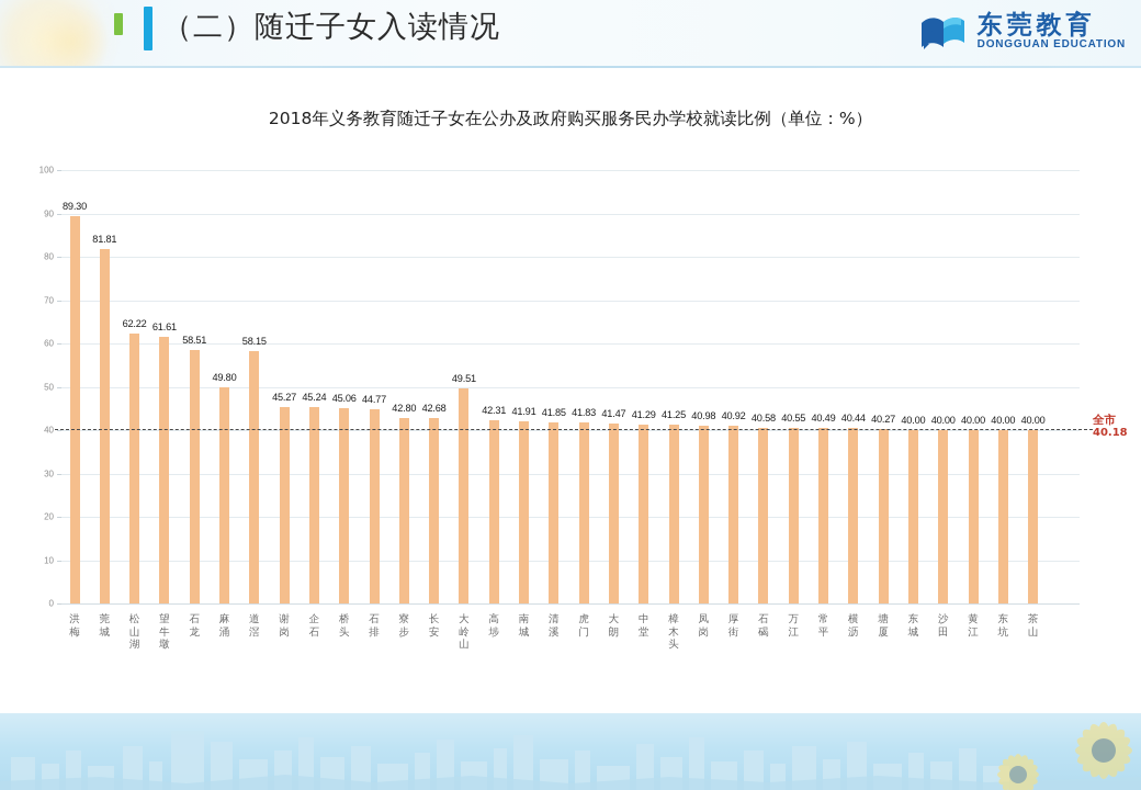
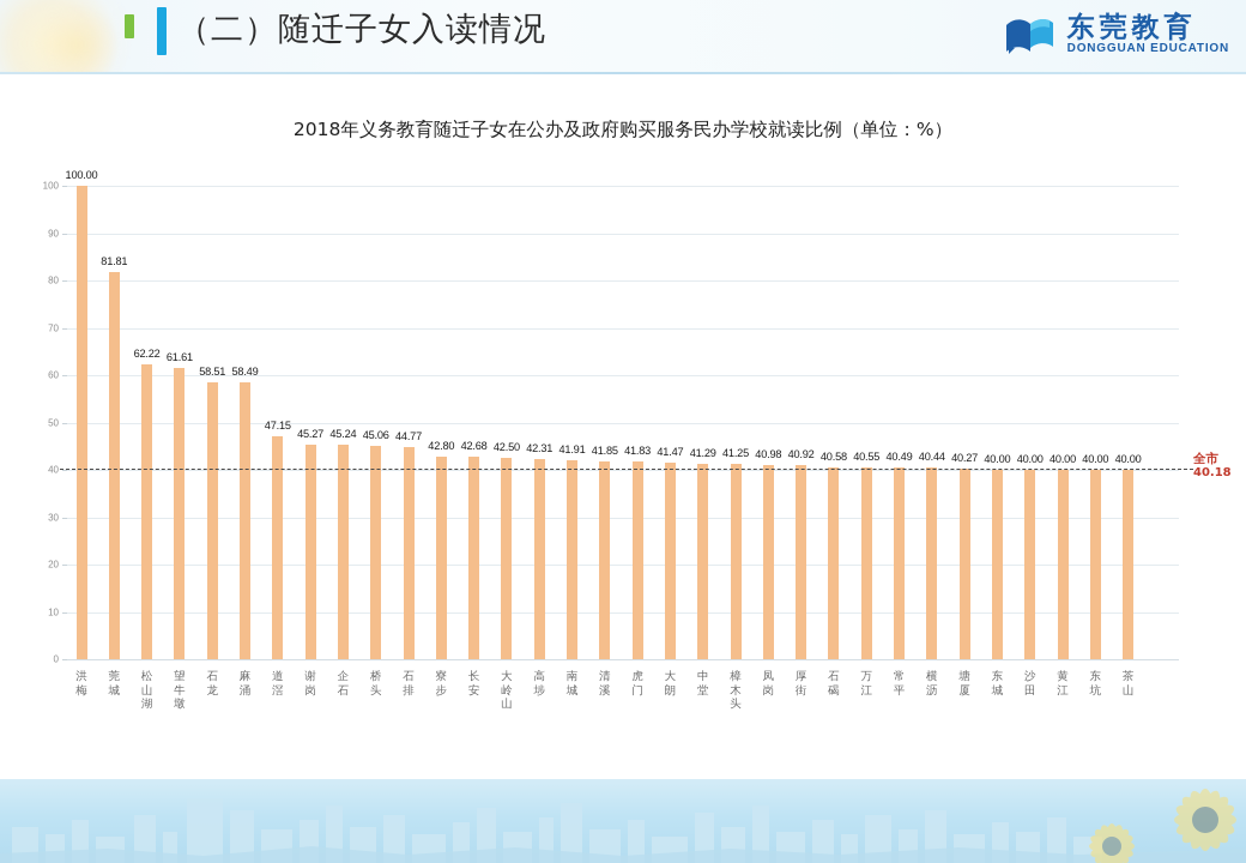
洪梅: 89.30 -> 100.00
麻涌: 49.80 -> 58.49
道滘: 58.15 -> 47.15
大岭山: 49.51 -> 42.50
